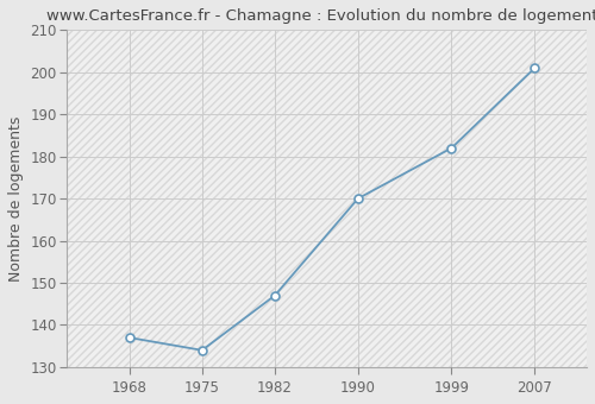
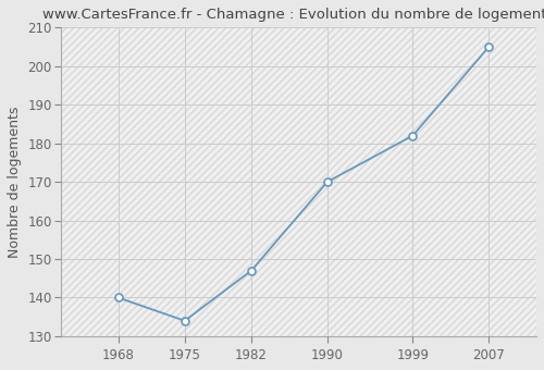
1968: 137 -> 140
2007: 201 -> 205
